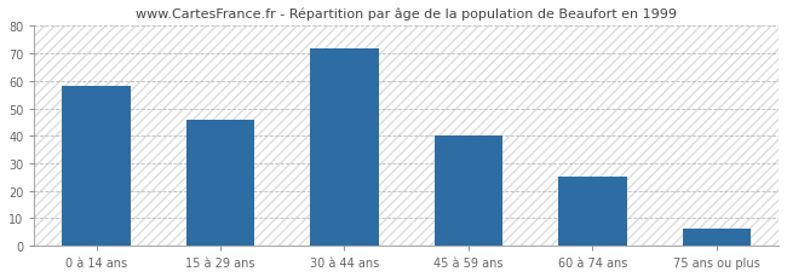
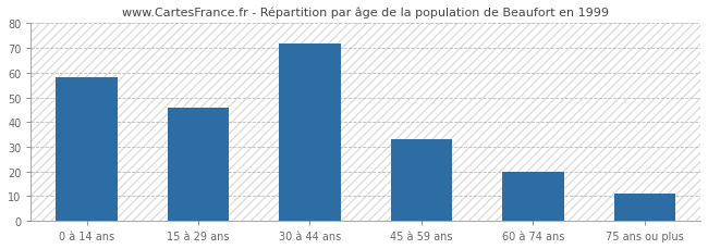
45 à 59 ans: 40 -> 33
60 à 74 ans: 25 -> 20
75 ans ou plus: 6 -> 11
